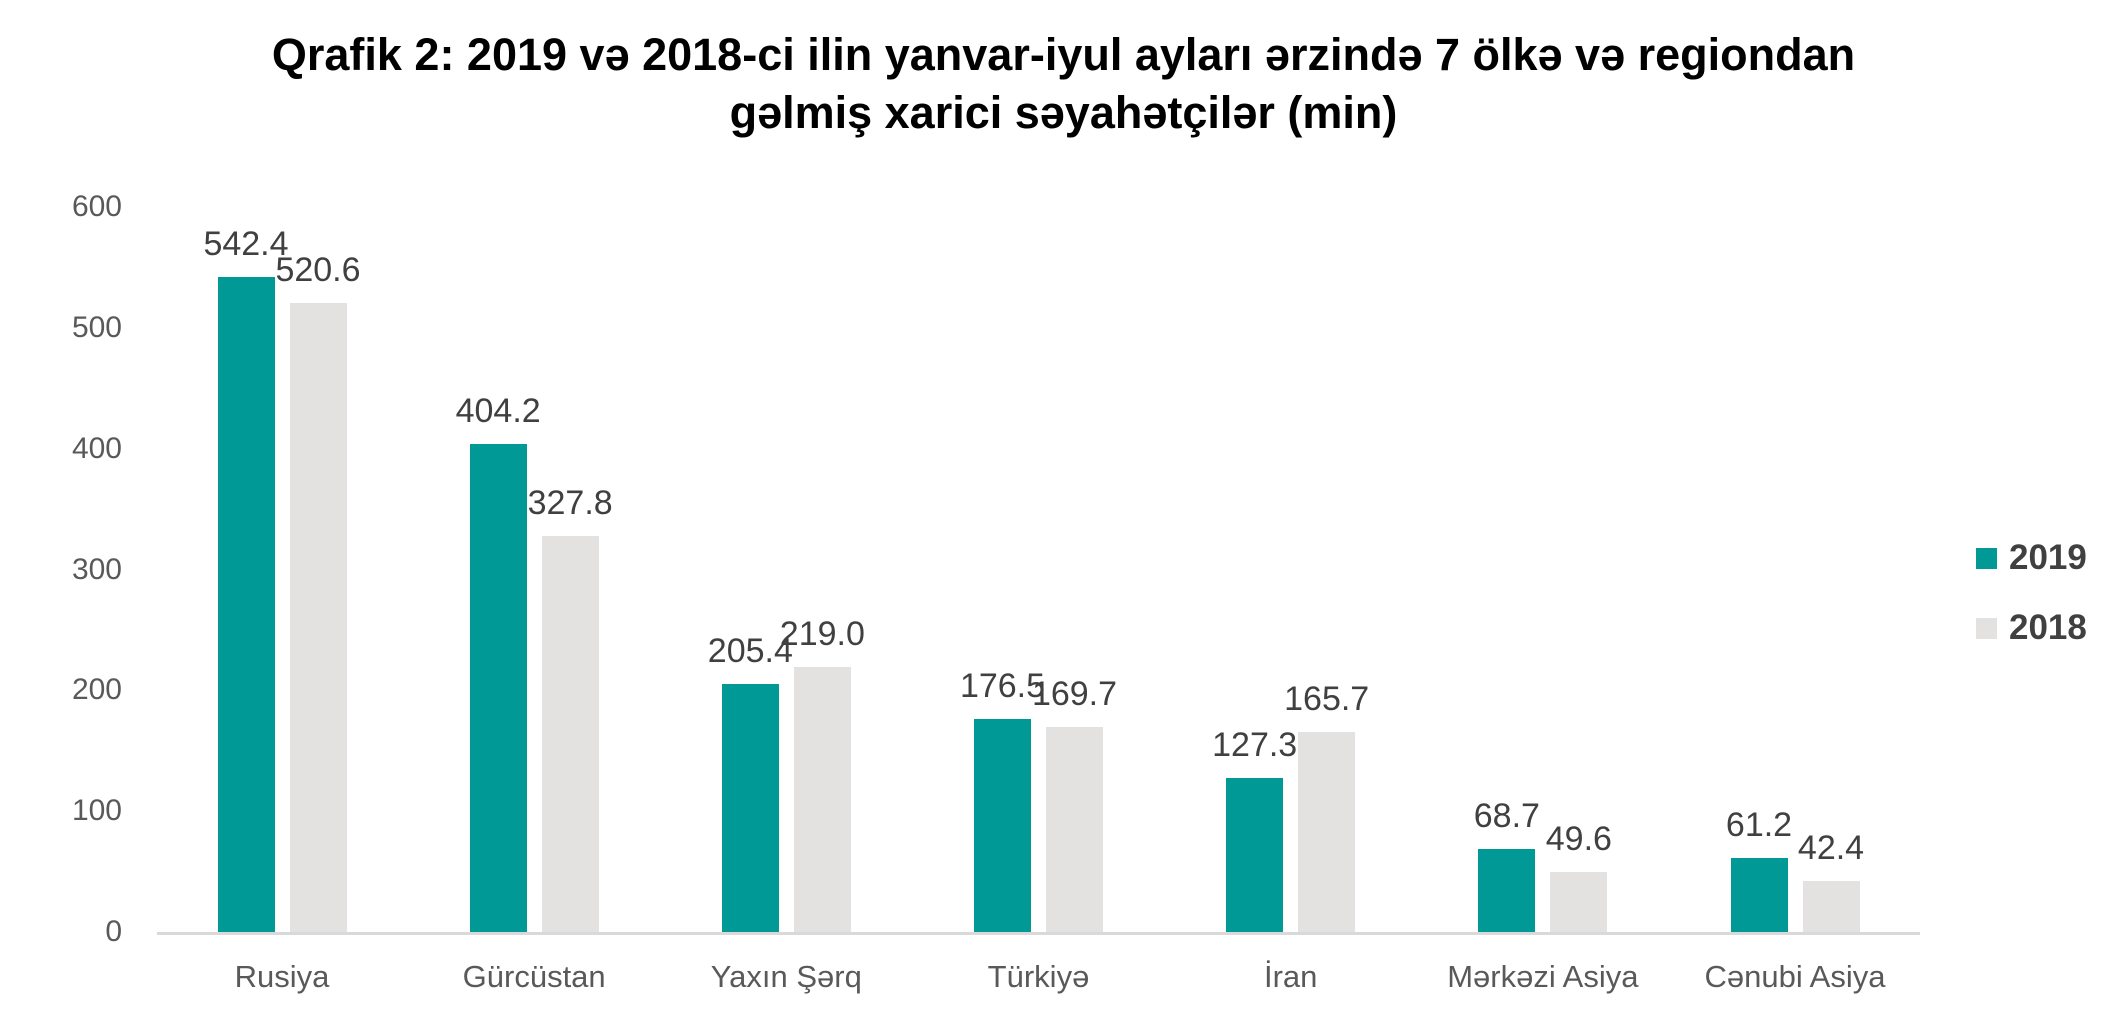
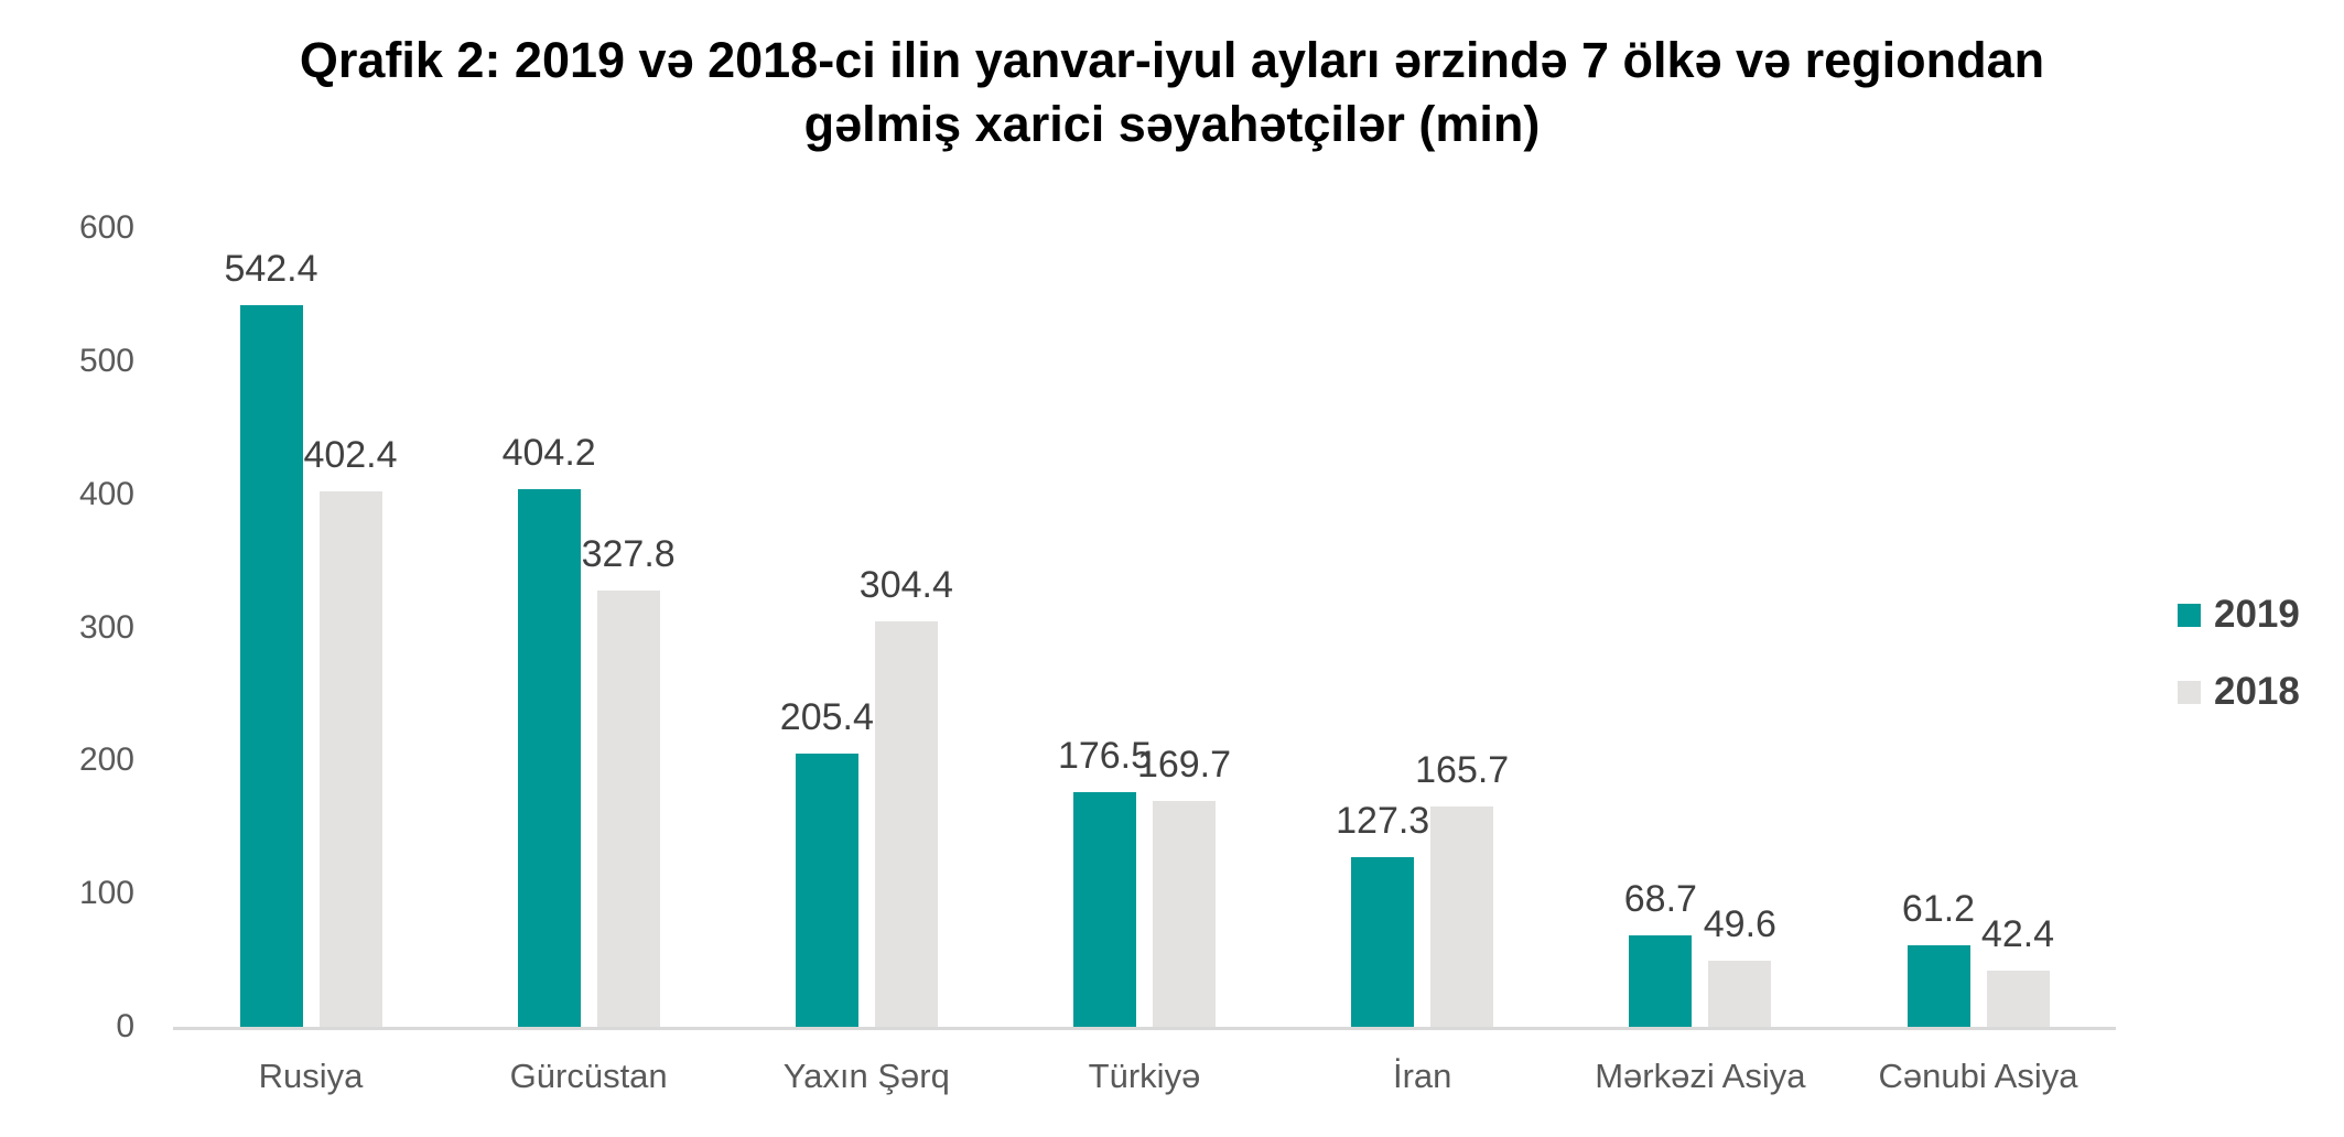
2018/Rusiya: 520.6 -> 402.4
2018/Yaxın Şərq: 219.0 -> 304.4
